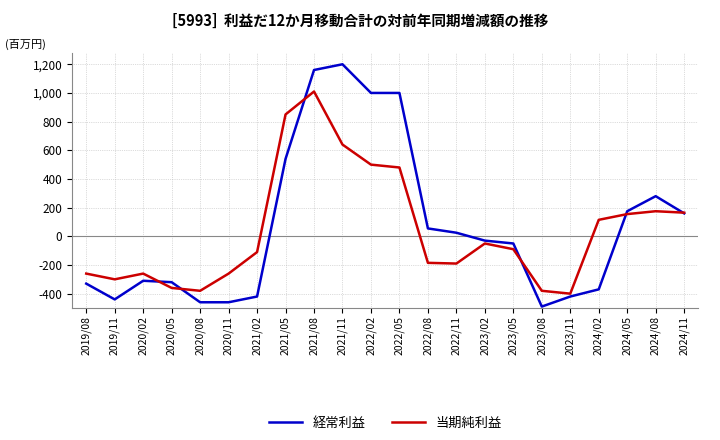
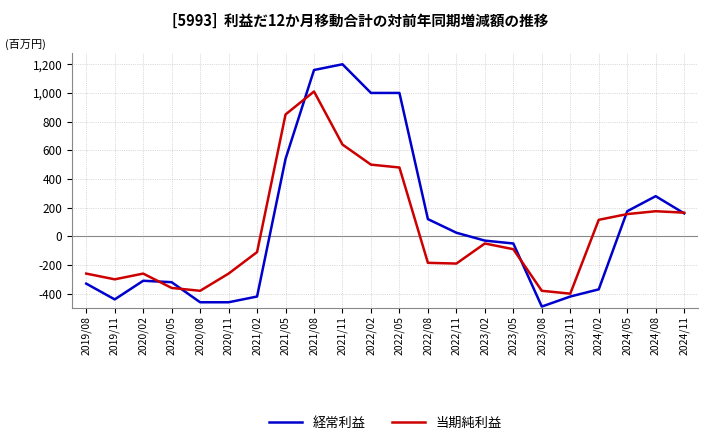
経常利益/2022/08: 60 -> 120
